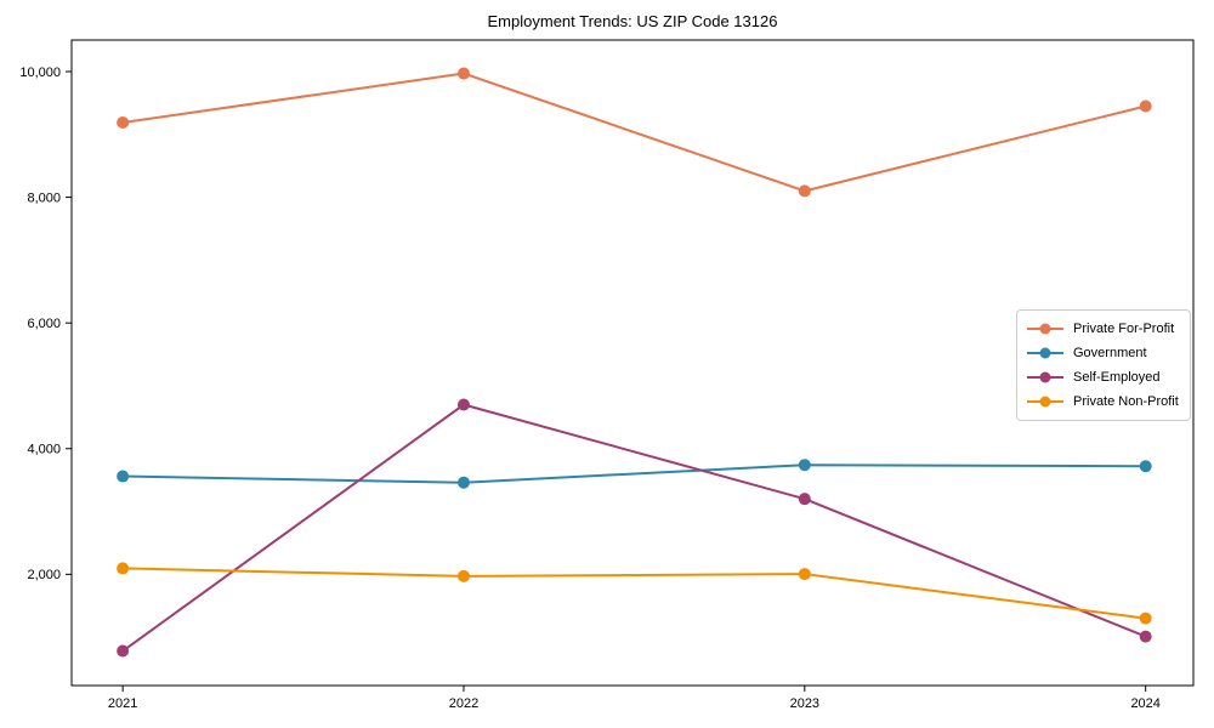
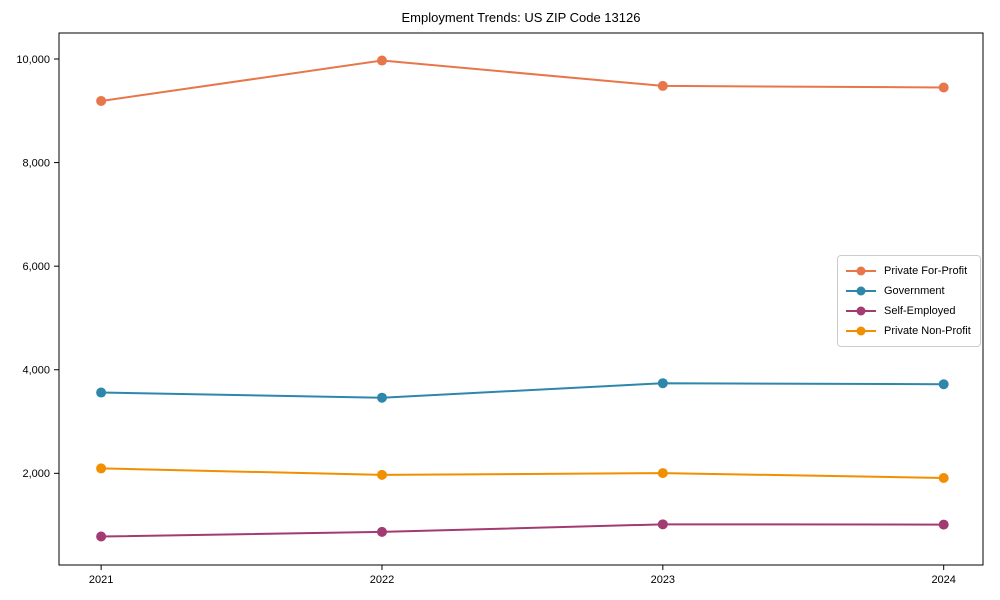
Self-Employed/2022: 4700 -> 900
Private For-Profit/2023: 8100 -> 9500
Self-Employed/2023: 3200 -> 1000
Private Non-Profit/2024: 1300 -> 1900
